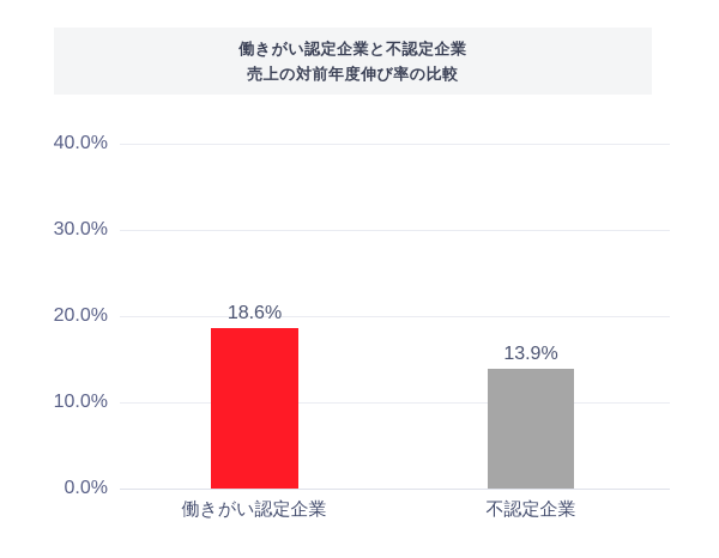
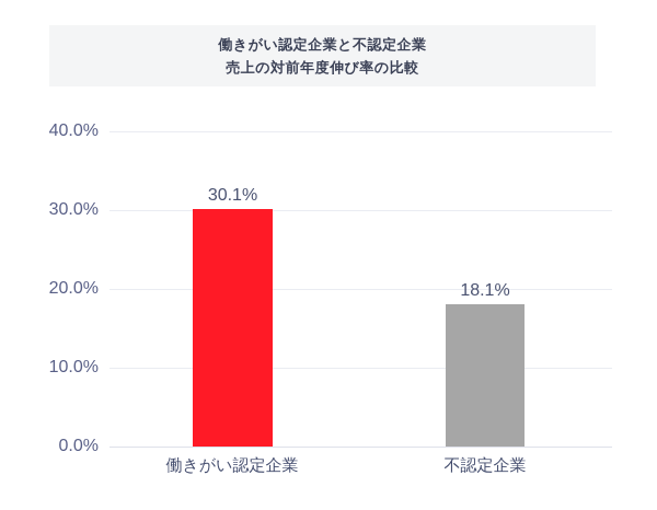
働きがい認定企業: 18.6% -> 30.1%
不認定企業: 13.9% -> 18.1%
